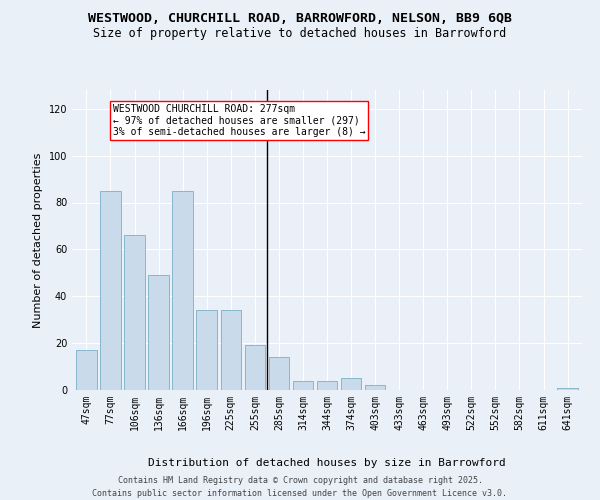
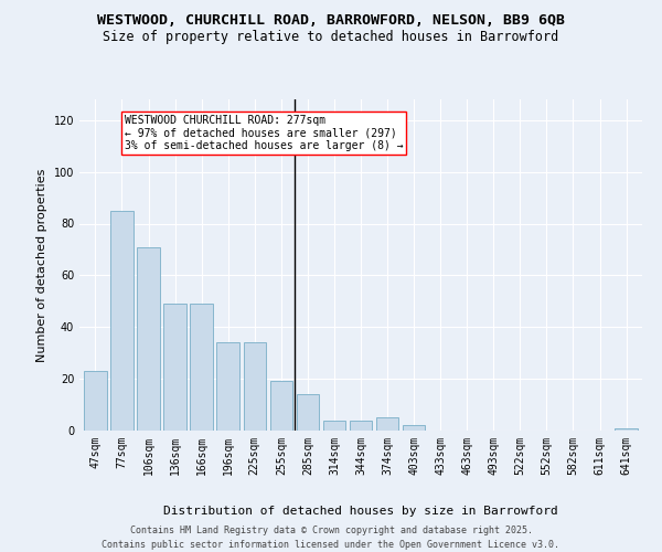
47sqm: 17 -> 23
106sqm: 66 -> 71
166sqm: 85 -> 49
